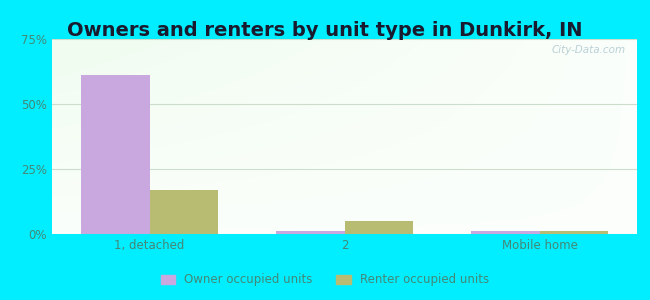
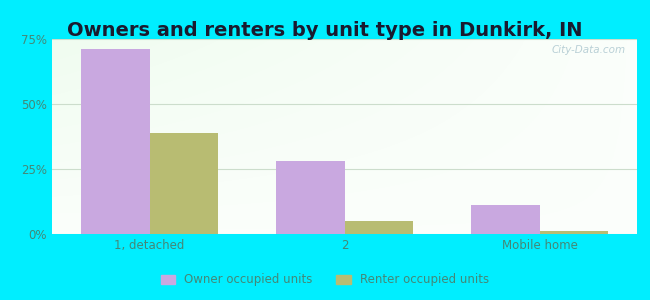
Owner occupied units/1, detached: 61% -> 71%
Renter occupied units/1, detached: 17% -> 39%
Owner occupied units/2: 1% -> 28%
Owner occupied units/Mobile home: 1% -> 11%
